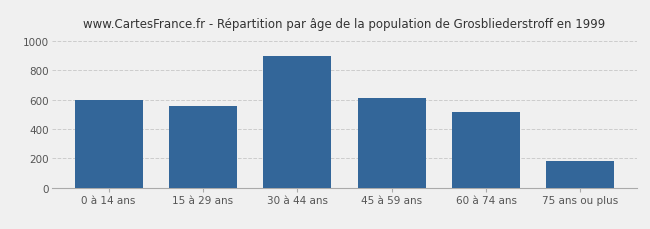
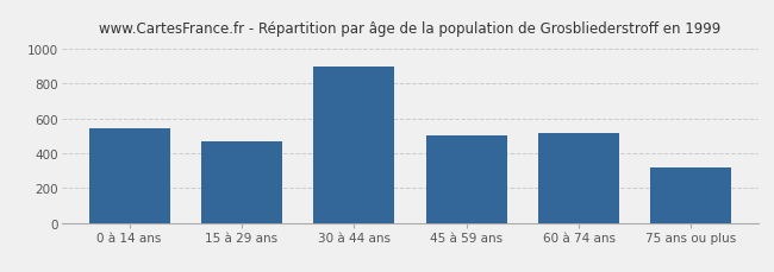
0 à 14 ans: 600 -> 540
15 à 29 ans: 560 -> 470
45 à 59 ans: 610 -> 500
75 ans ou plus: 180 -> 320
